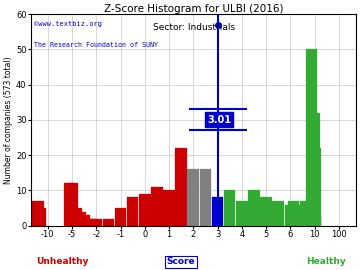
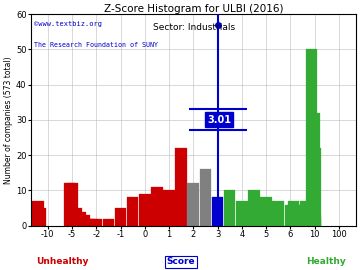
2: 16 -> 12
